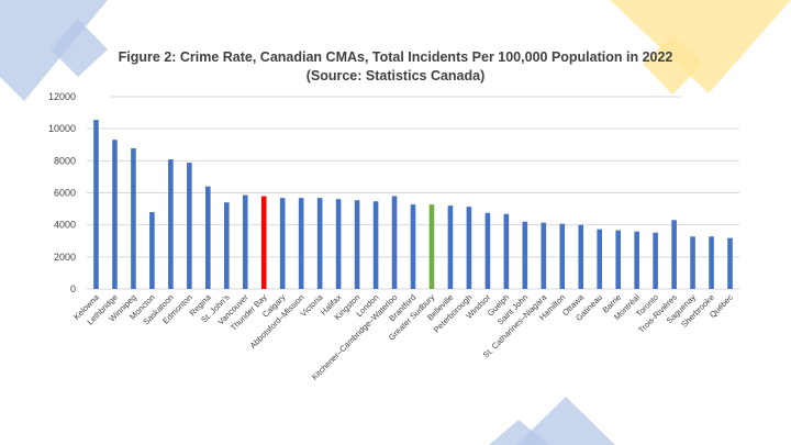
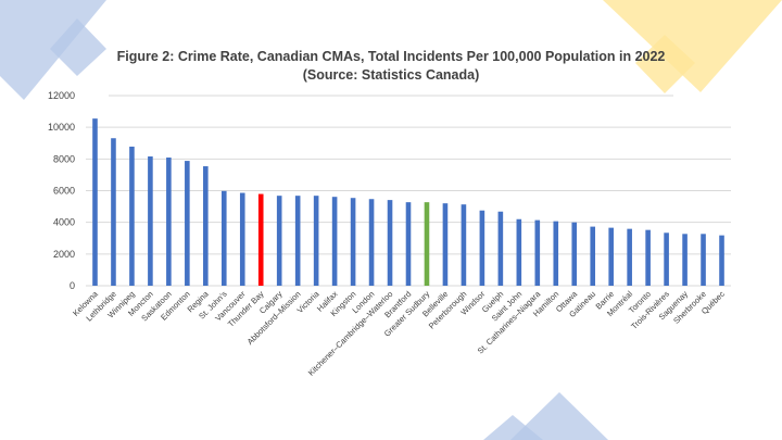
Moncton: 4800 -> 8200
Regina: 6400 -> 7500
St. John's: 5400 -> 6000
Kitchener–Cambridge–Waterloo: 5800 -> 5400
Trois-Rivières: 4300 -> 3300
